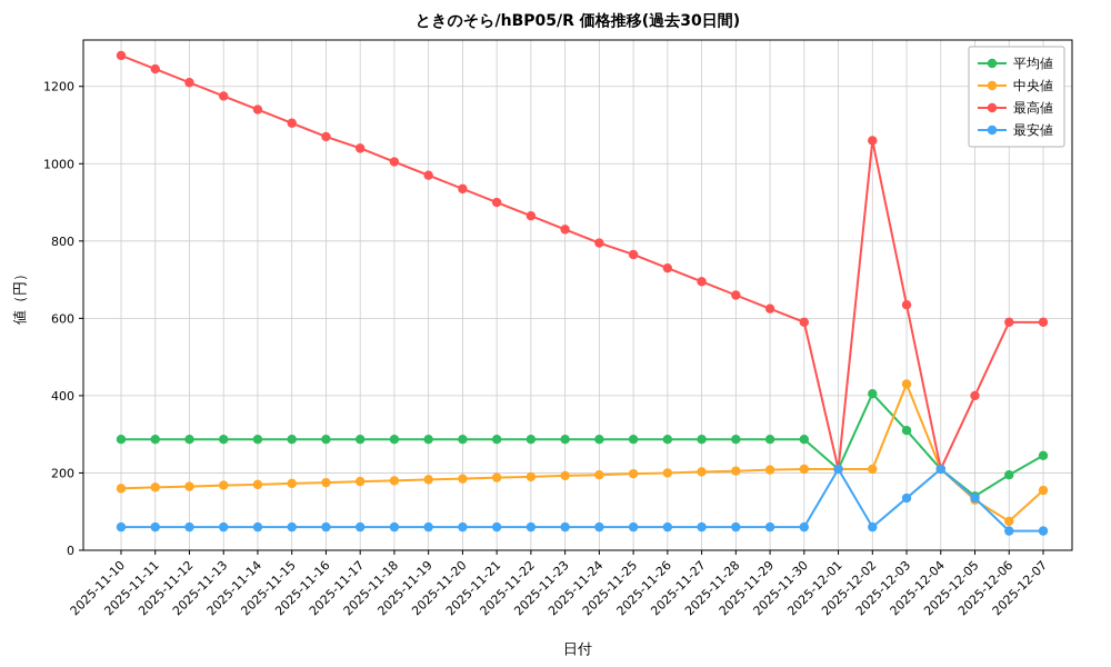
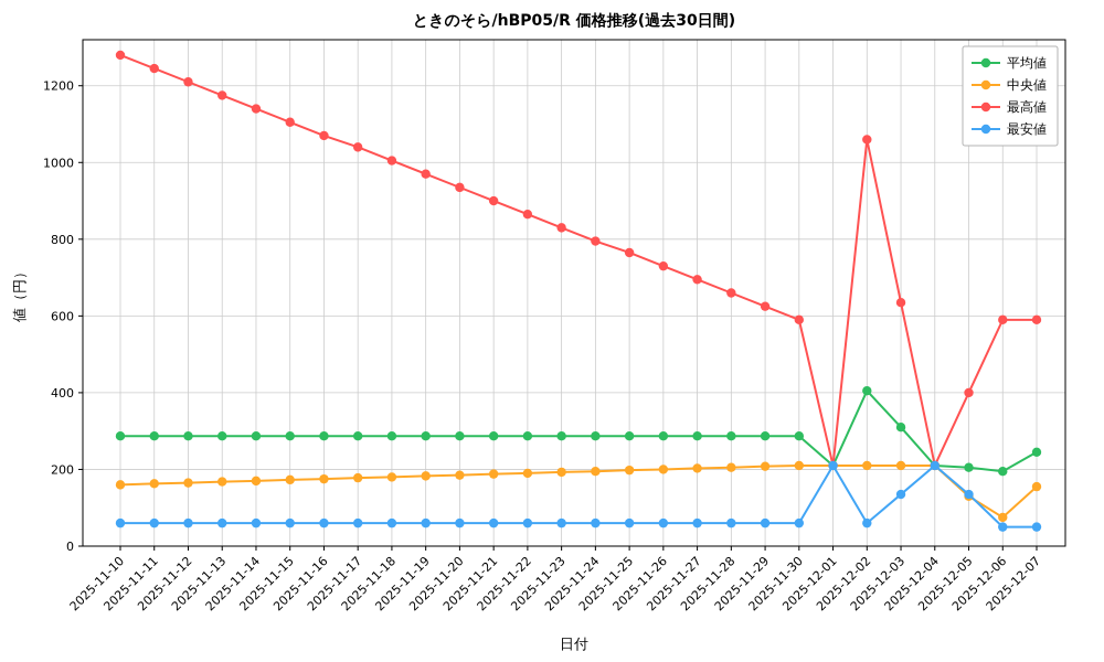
中央値/2025-12-03: 430 -> 210
平均値/2025-12-05: 140 -> 200
